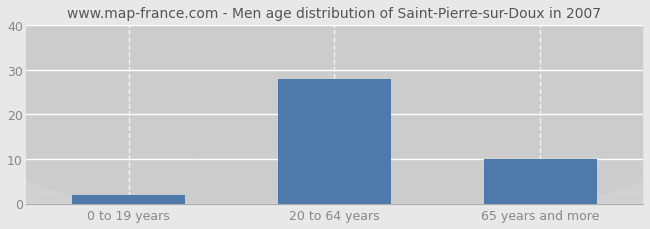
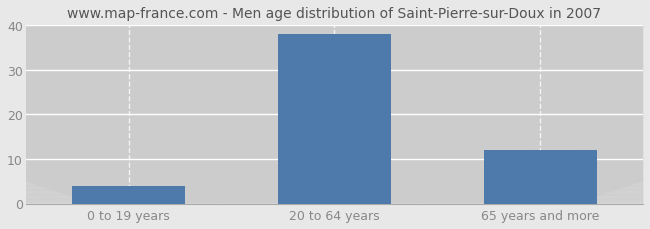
0 to 19 years: 2 -> 4
20 to 64 years: 28 -> 38
65 years and more: 10 -> 12
